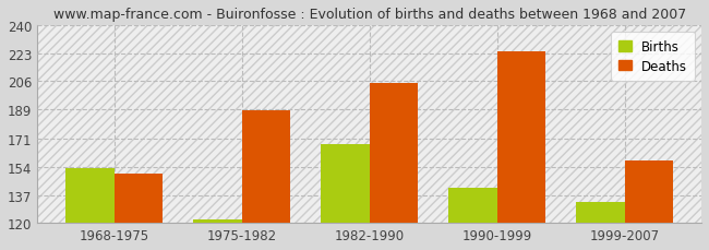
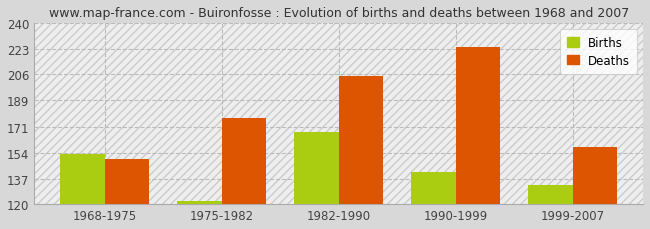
Deaths/1975-1982: 188 -> 177
